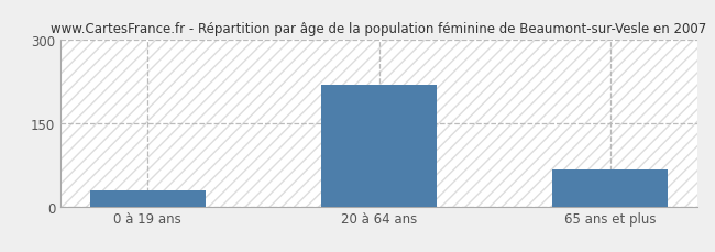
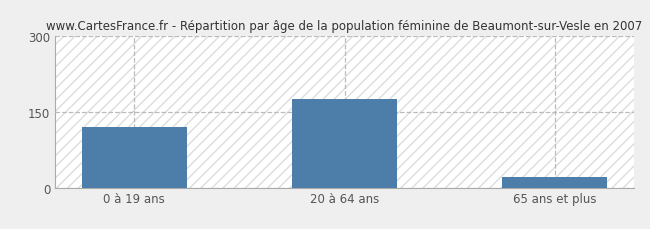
0 à 19 ans: 28 -> 120
20 à 64 ans: 218 -> 175
65 ans et plus: 66 -> 20
